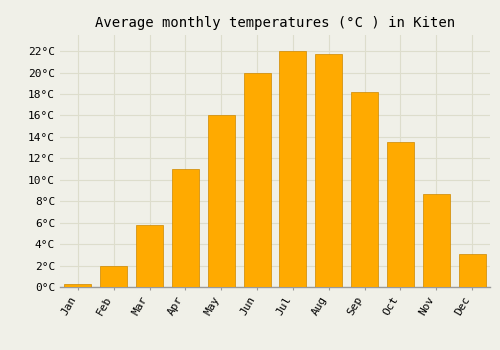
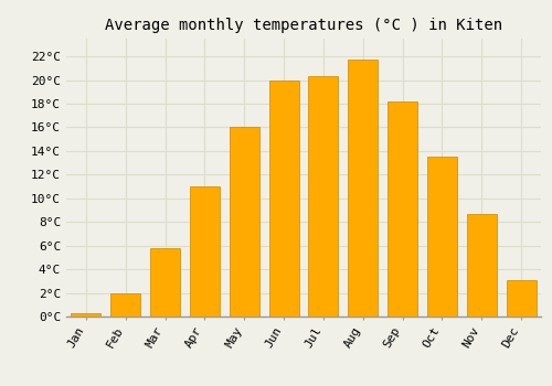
Jul: 22.0°C -> 20.3°C
